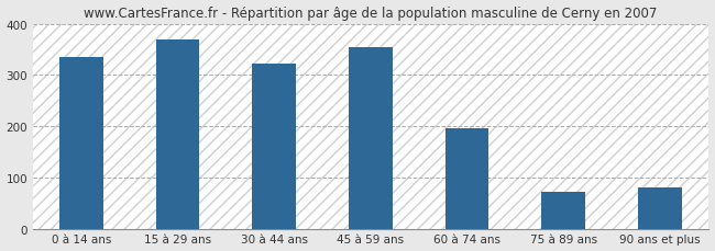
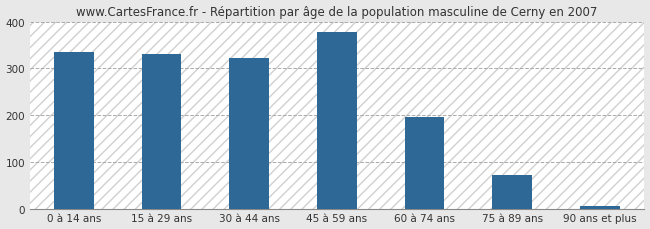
15 à 29 ans: 370 -> 330
45 à 59 ans: 355 -> 378
90 ans et plus: 80 -> 5
